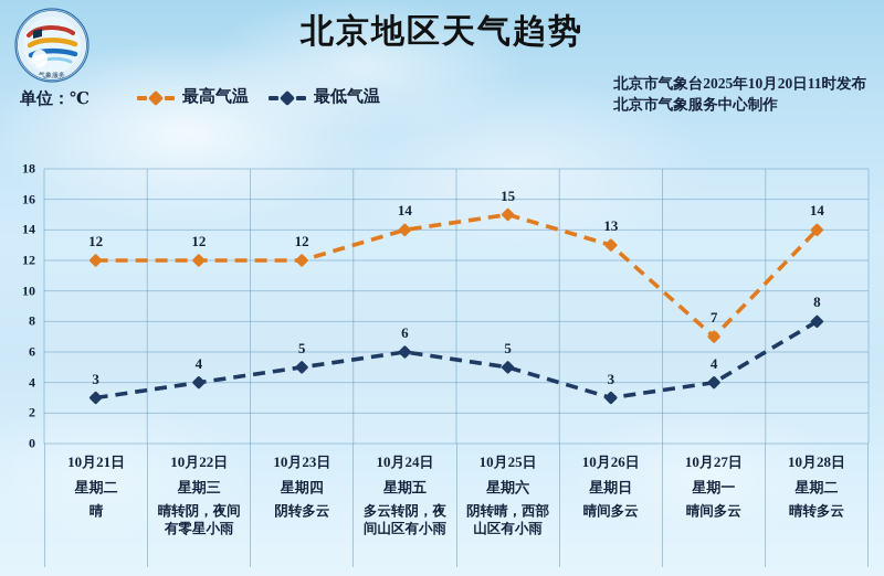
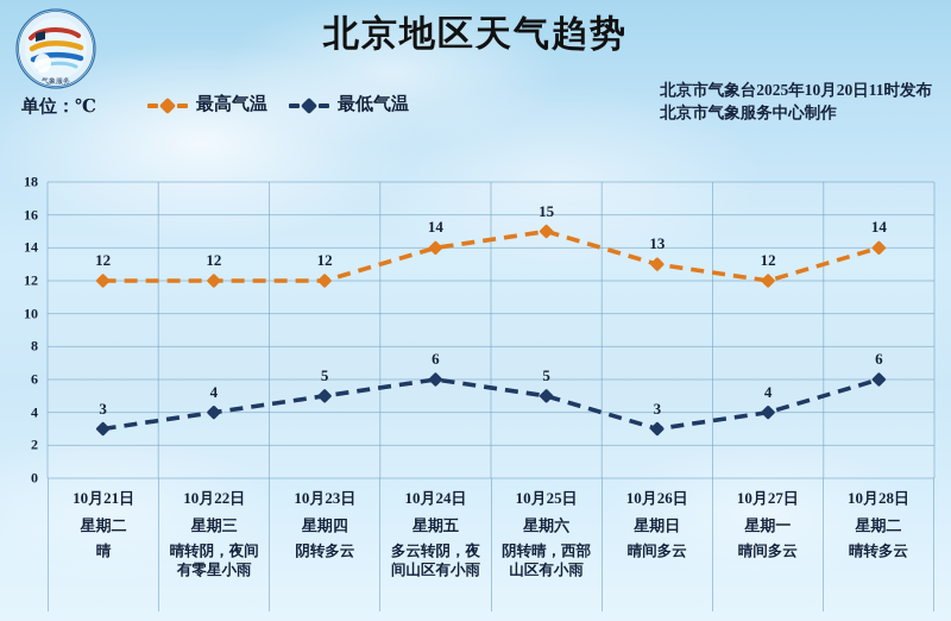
最高气温/10月27日: 7 -> 12
最低气温/10月28日: 8 -> 6
